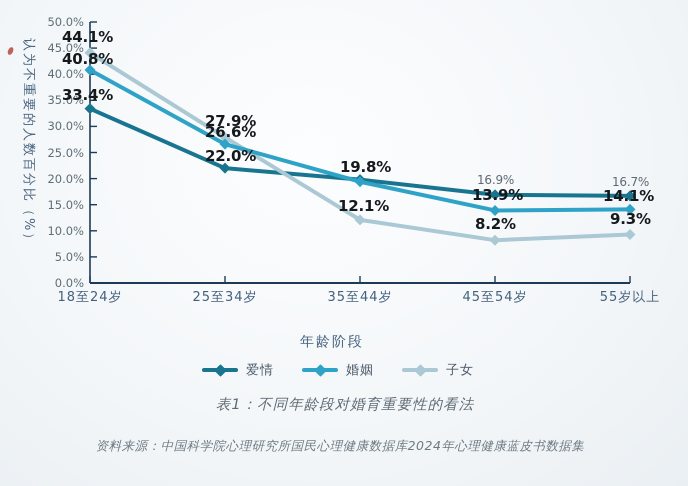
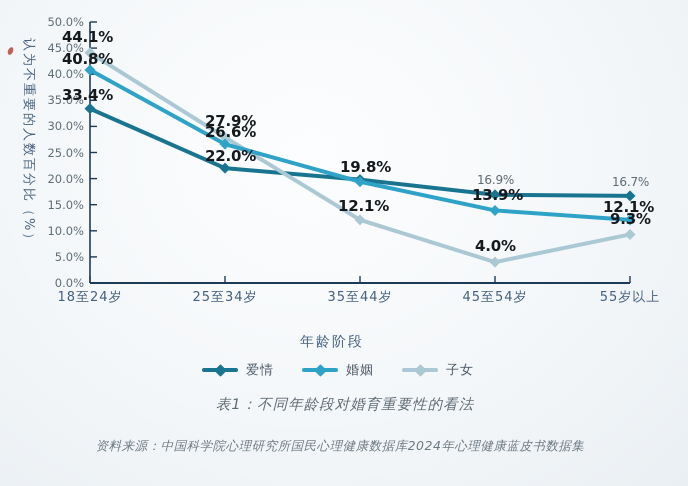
子女/45至54岁: 8.2% -> 4.0%
婚姻/55岁以上: 14.1% -> 12.1%
